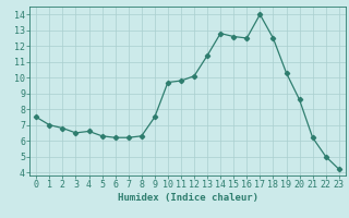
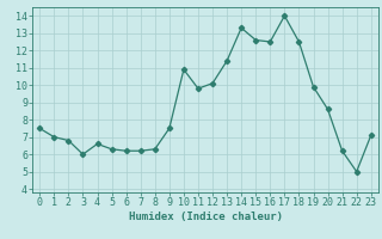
3: 6.5 -> 6.0
10: 9.7 -> 10.9
14: 12.8 -> 13.3
19: 10.3 -> 9.9
23: 4.2 -> 7.1
